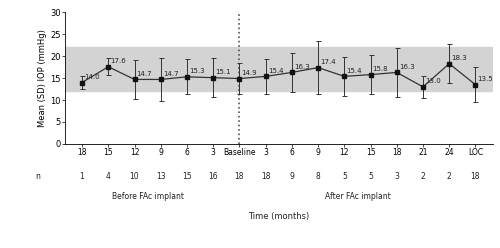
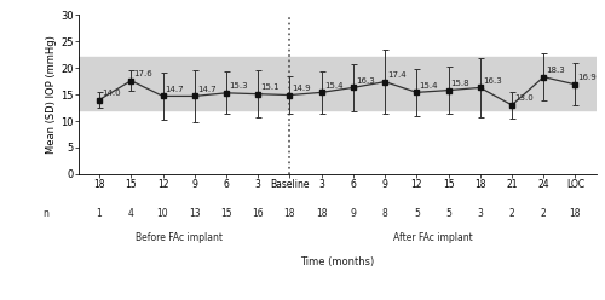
LOC: 13.5 -> 16.9
